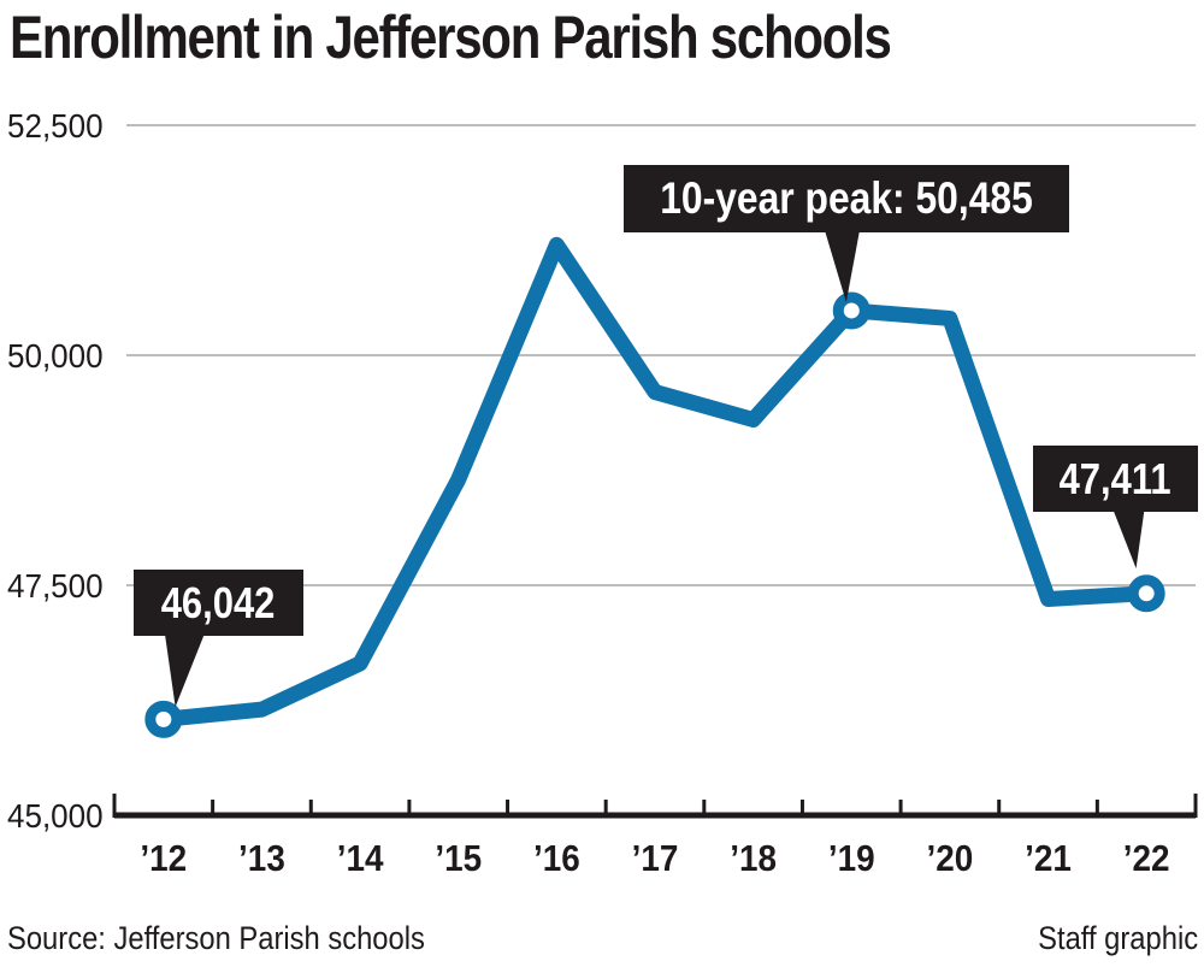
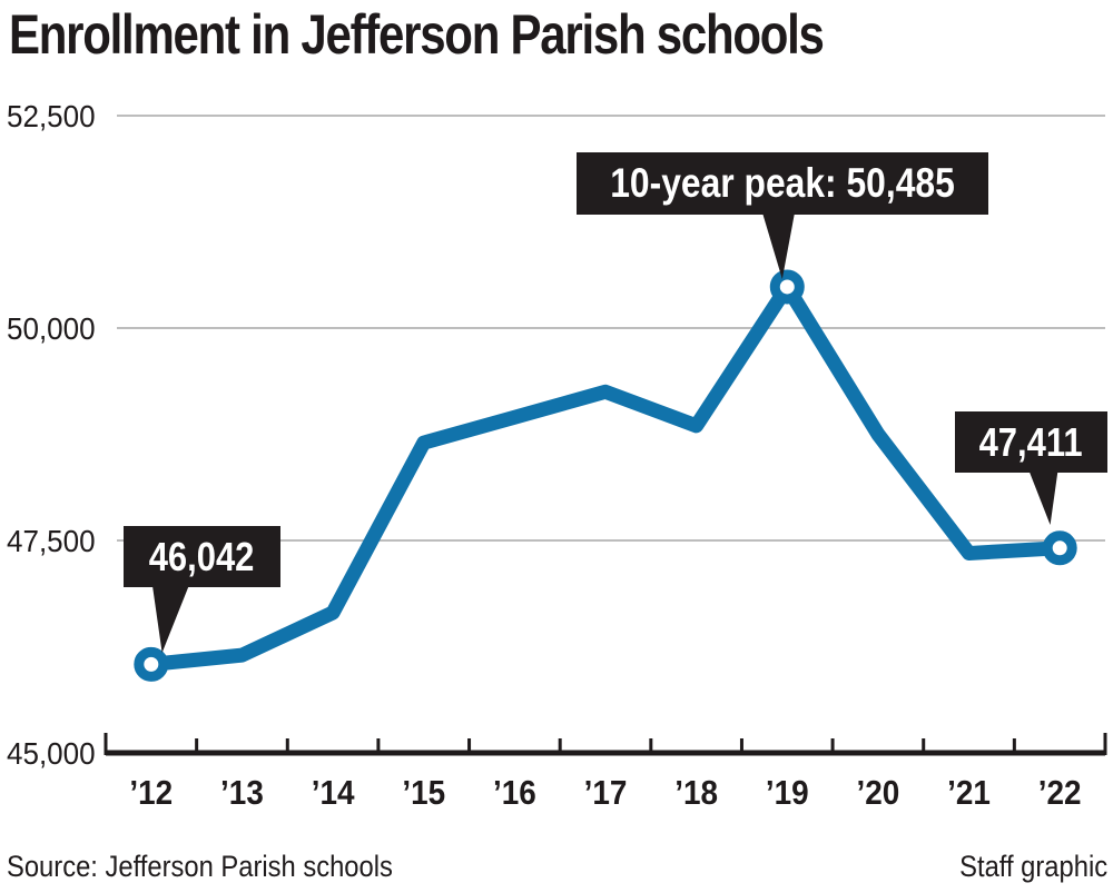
’16: 51200 -> 49000
’17: 49600 -> 49200
’18: 49300 -> 48800
’20: 50400 -> 48800
